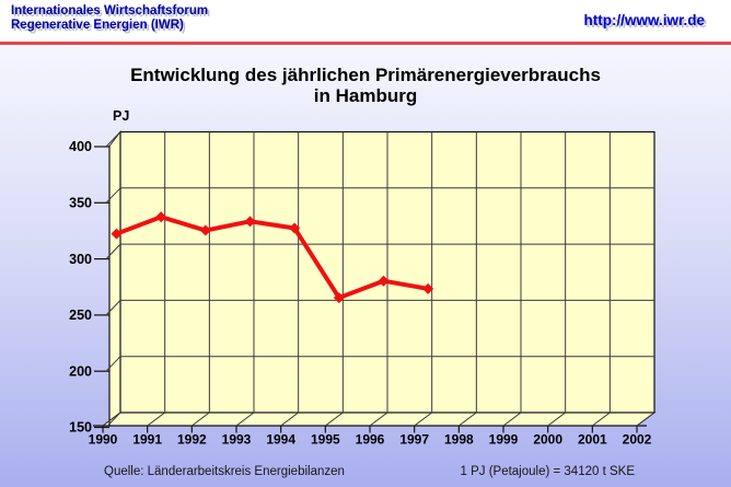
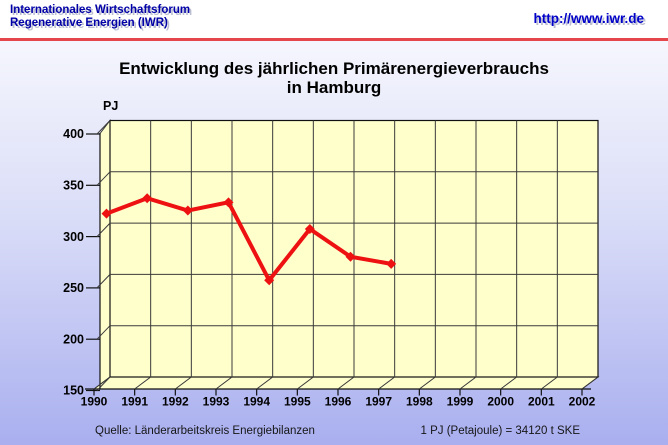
1994: 324 -> 254
1995: 262 -> 304
